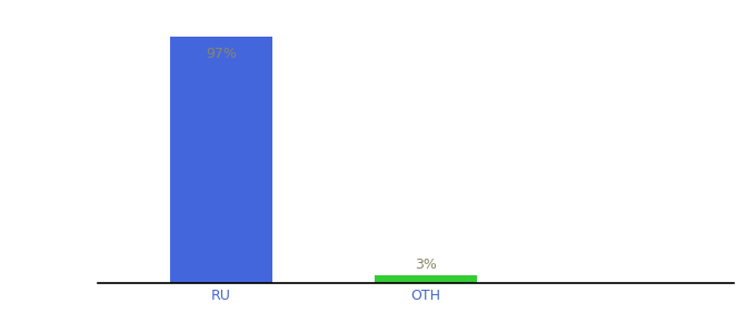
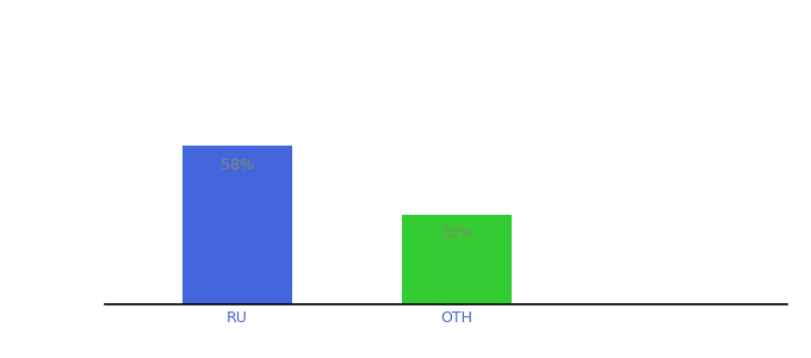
RU: 97% -> 58%
OTH: 3% -> 33%
